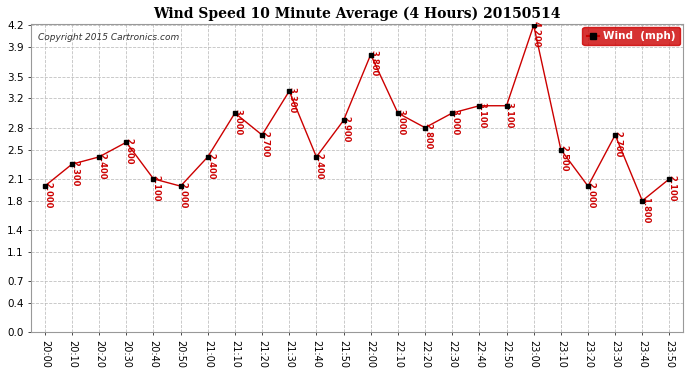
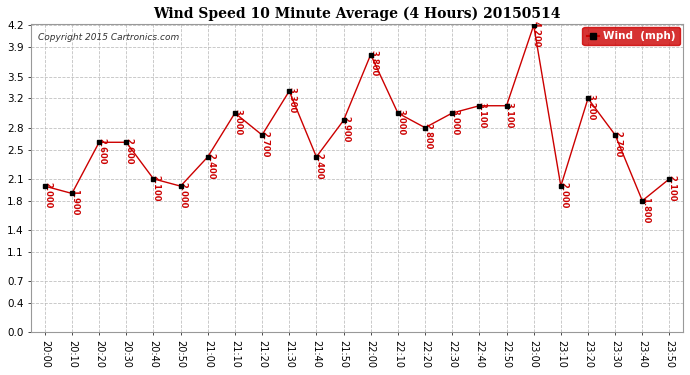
20:10: 2.300 -> 1.900
20:20: 2.400 -> 2.600
23:10: 2.500 -> 2.000
23:20: 2.000 -> 3.200
